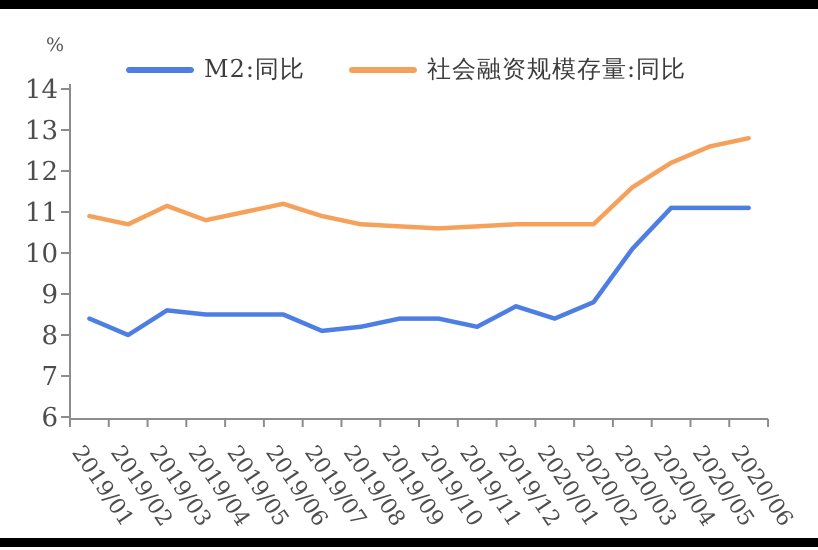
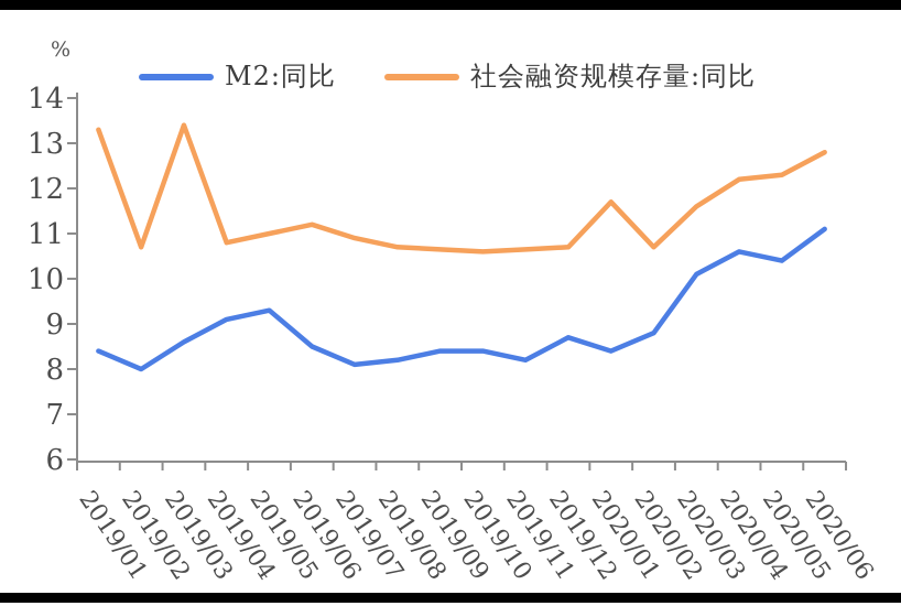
社会融资规模存量:同比/2019/01: 10.9 -> 13.3
社会融资规模存量:同比/2019/03: 11.2 -> 13.4
M2:同比/2019/04: 8.5 -> 9.1
M2:同比/2019/05: 8.5 -> 9.3
社会融资规模存量:同比/2020/01: 10.7 -> 11.7
M2:同比/2020/04: 11.1 -> 10.6
M2:同比/2020/05: 11.1 -> 10.4
社会融资规模存量:同比/2020/05: 12.6 -> 12.3
